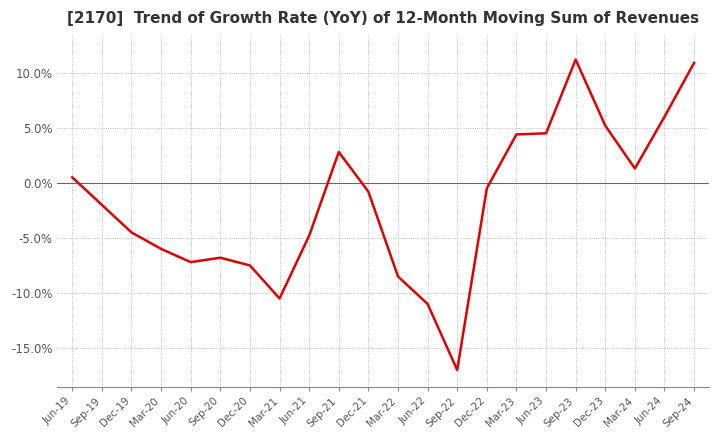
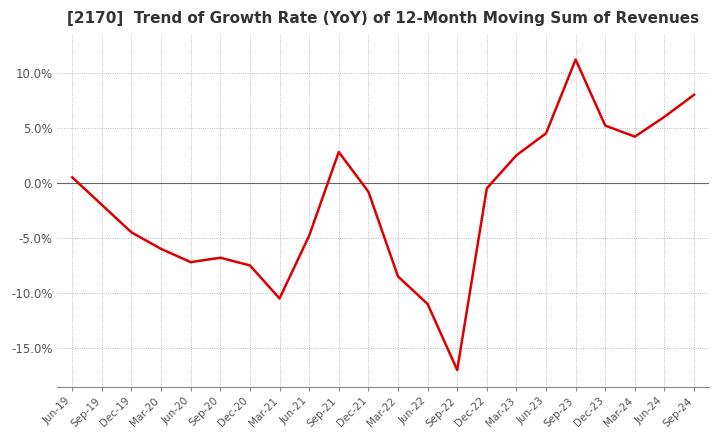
Mar-23: 4.4% -> 2.5%
Mar-24: 1.3% -> 4.2%
Sep-24: 10.9% -> 8.0%
